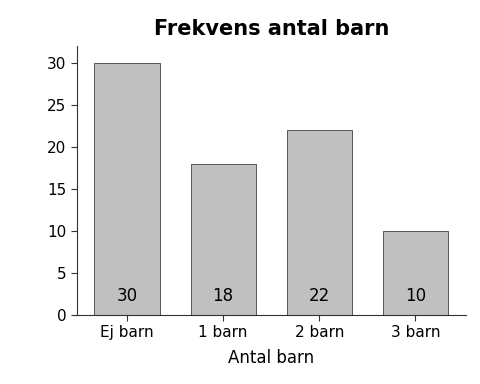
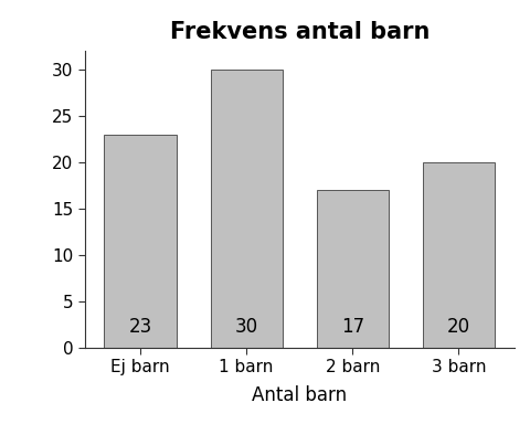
Ej barn: 30 -> 23
1 barn: 18 -> 30
2 barn: 22 -> 17
3 barn: 10 -> 20
